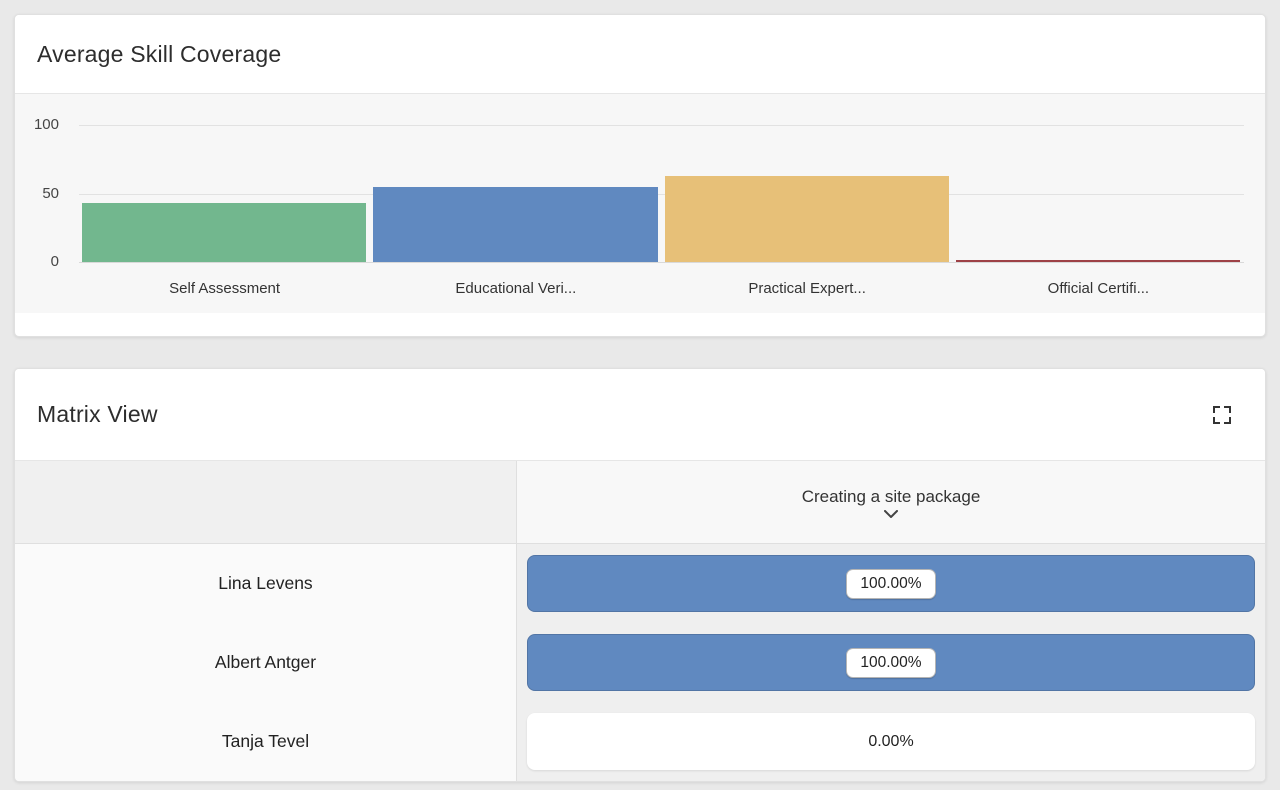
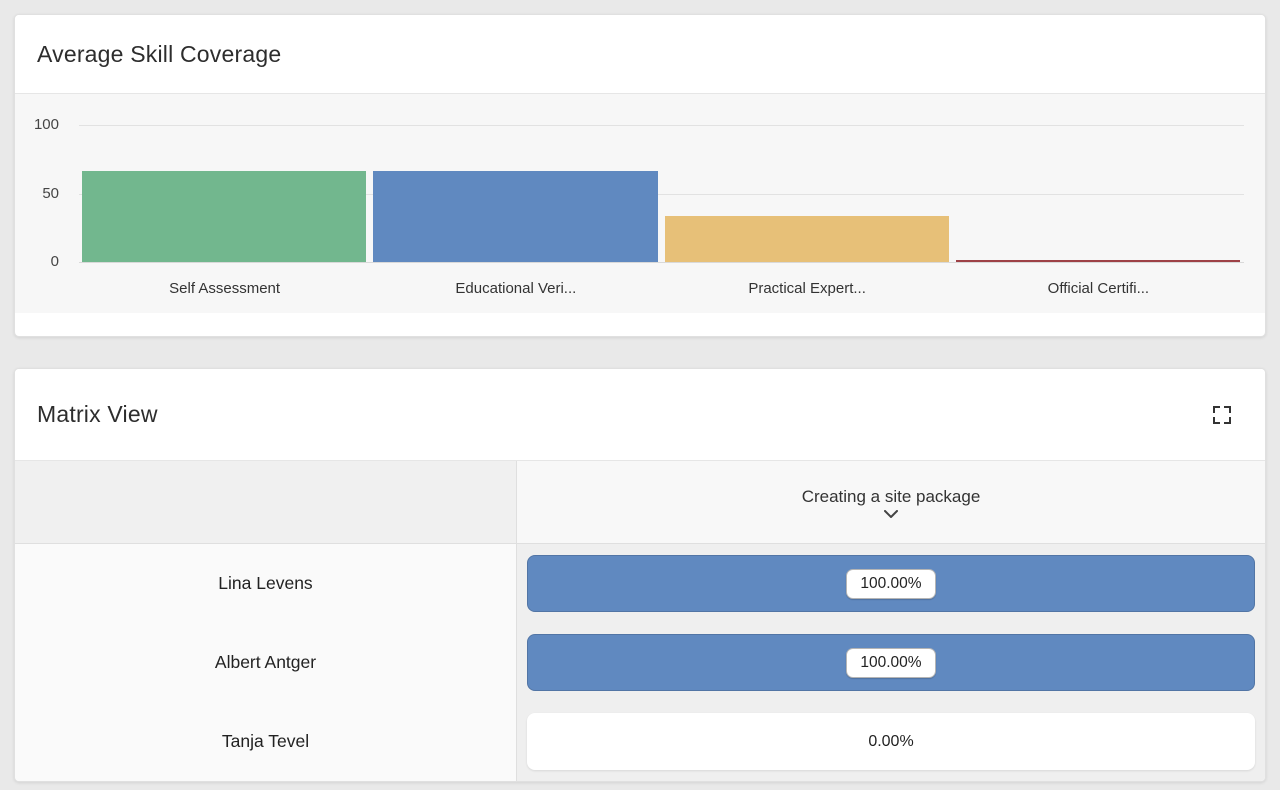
Self Assessment: 43 -> 67
Educational Veri...: 55 -> 67
Practical Expert...: 63 -> 33
